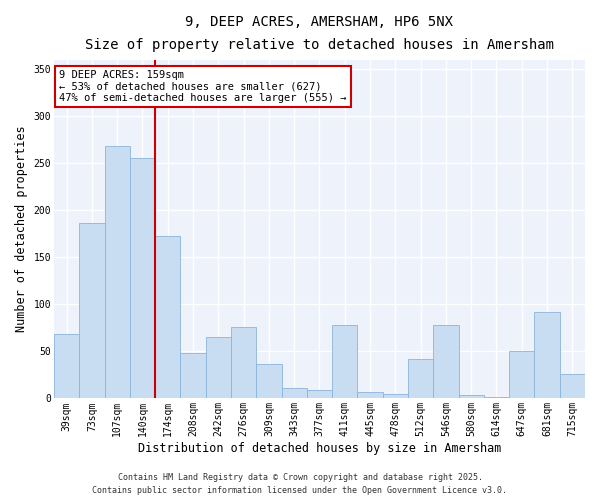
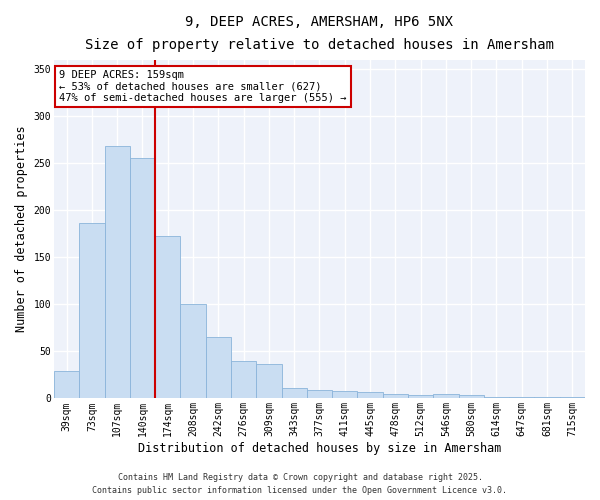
39sqm: 68 -> 29
208sqm: 48 -> 100
276sqm: 76 -> 40
411sqm: 78 -> 8
512sqm: 42 -> 4
546sqm: 78 -> 5
647sqm: 50 -> 1
681sqm: 92 -> 1
715sqm: 26 -> 2
